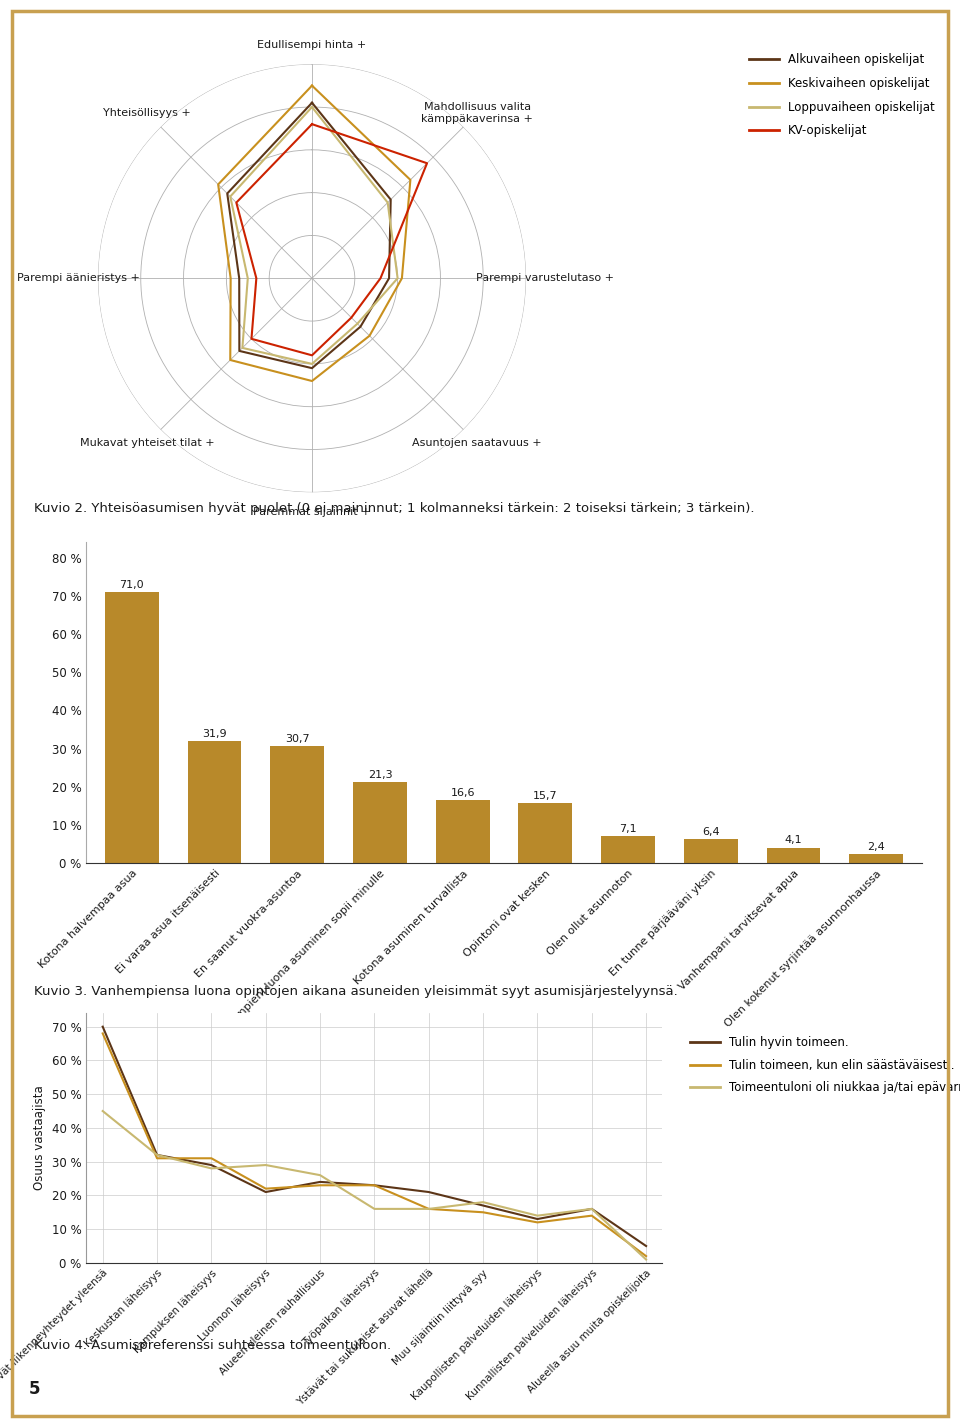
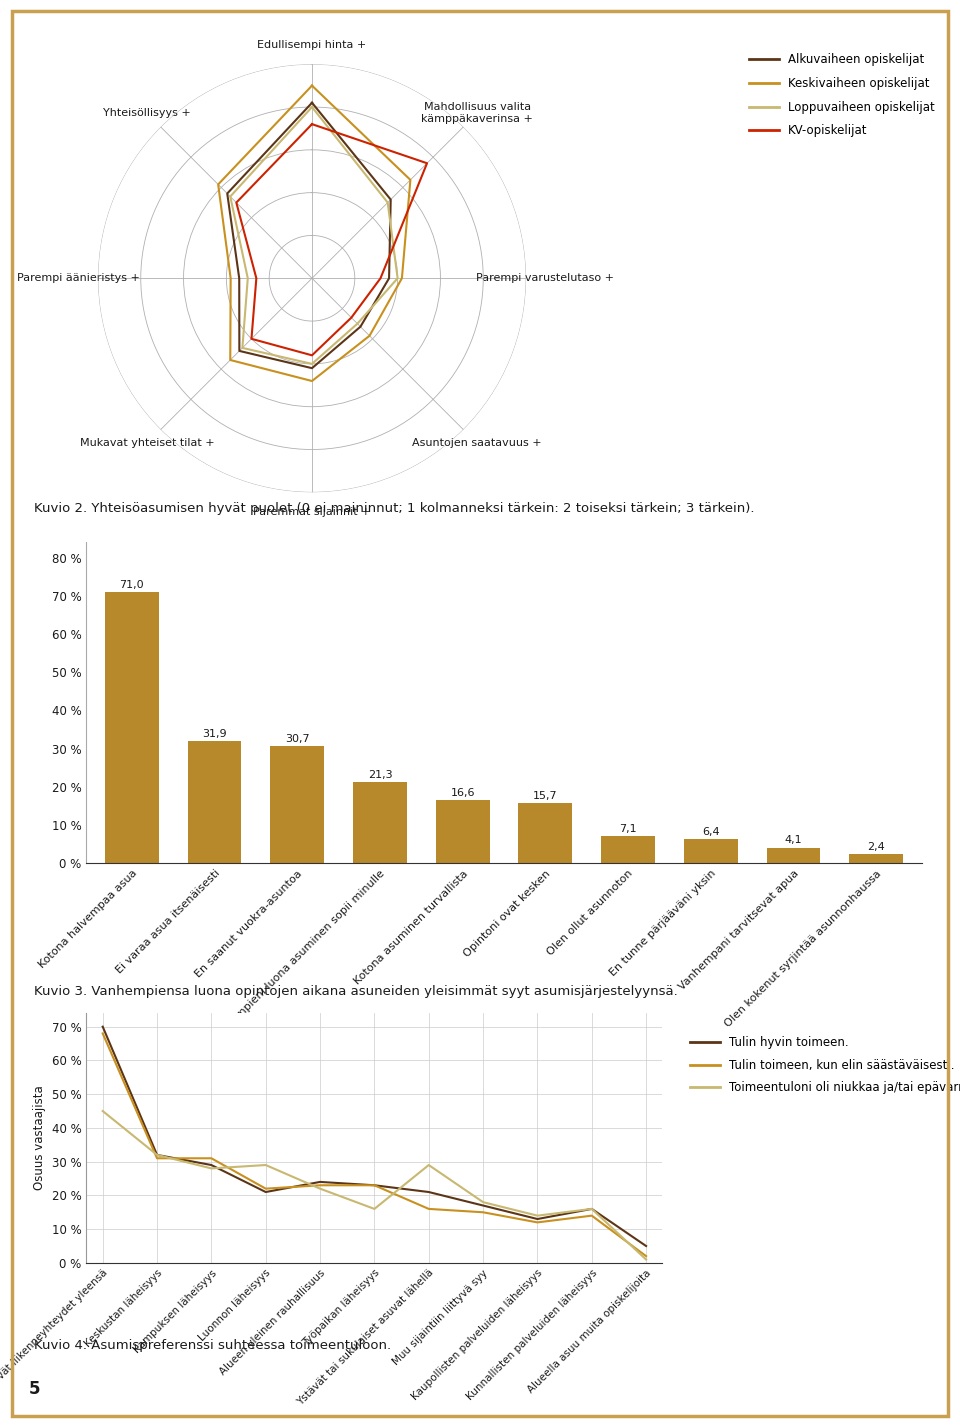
Loppuvaiheen opiskelijat/Alueen yleinen rauhallisuus: 26 % -> 22 %
Loppuvaiheen opiskelijat/Ystävät tai sukulaiset asuvat lähellä: 16 % -> 29 %
